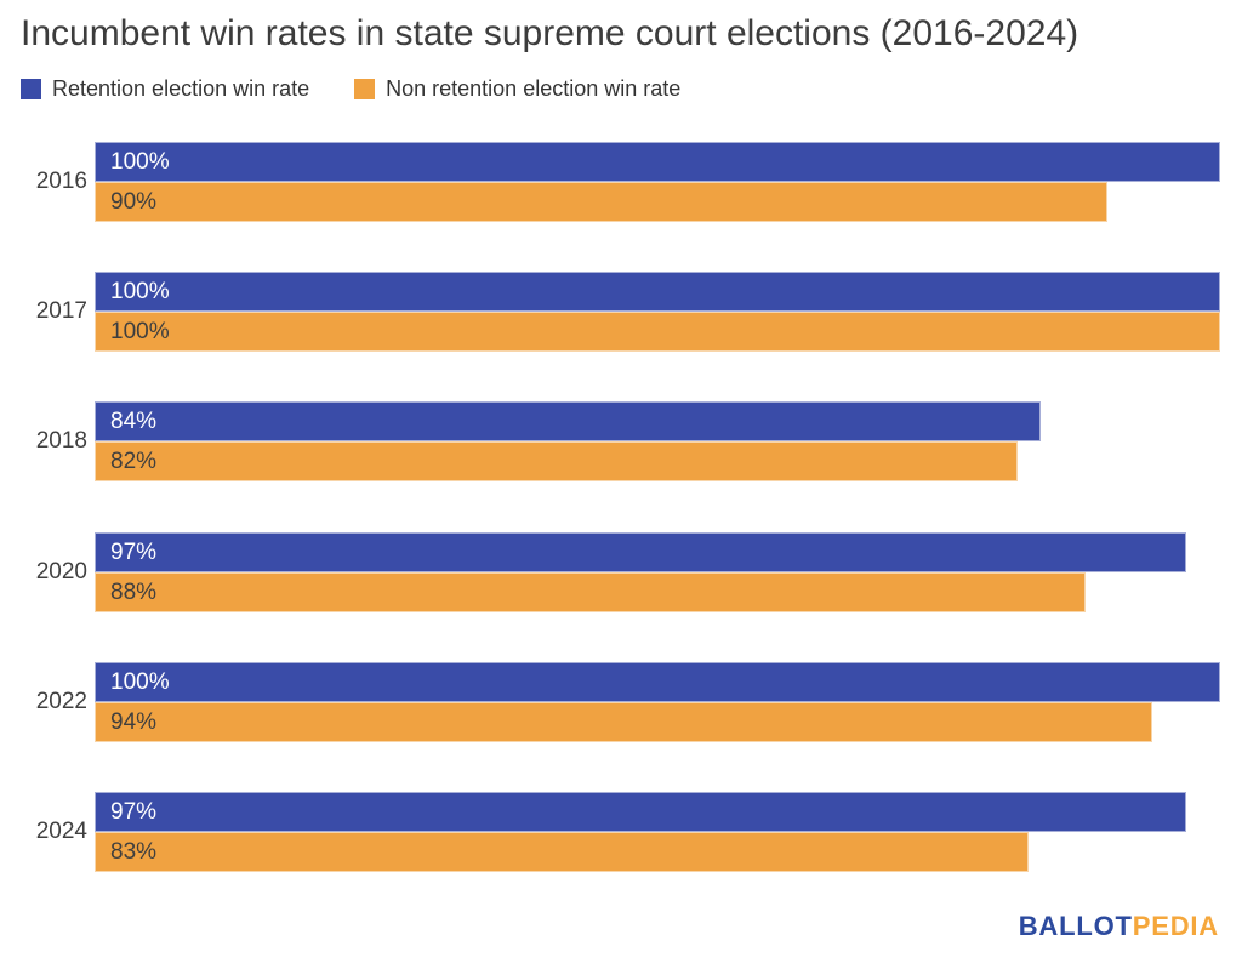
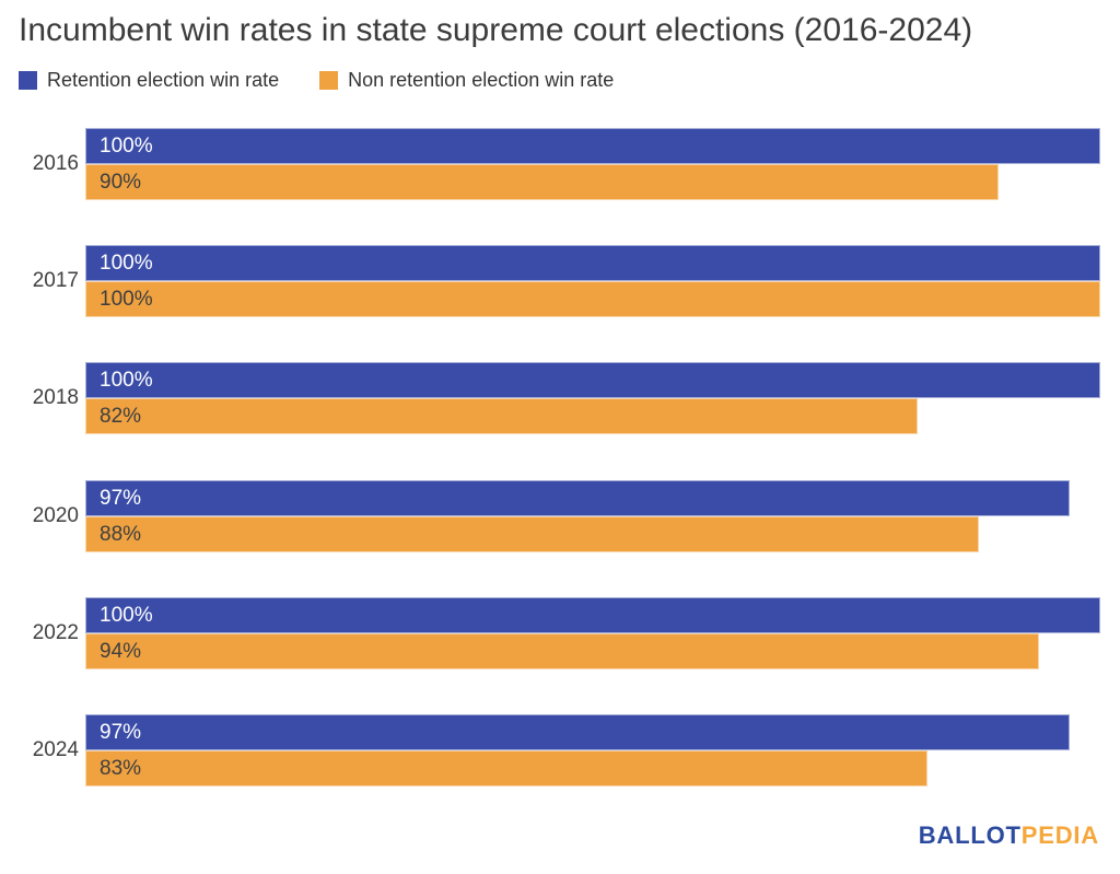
Retention election win rate/2018: 84% -> 100%
